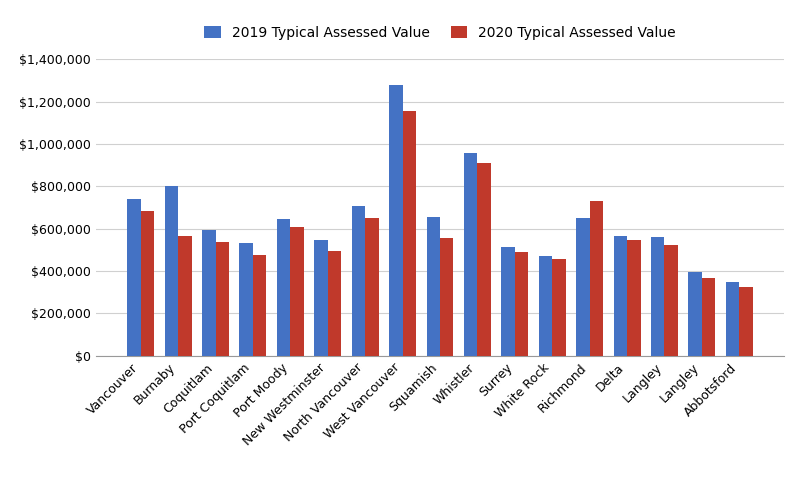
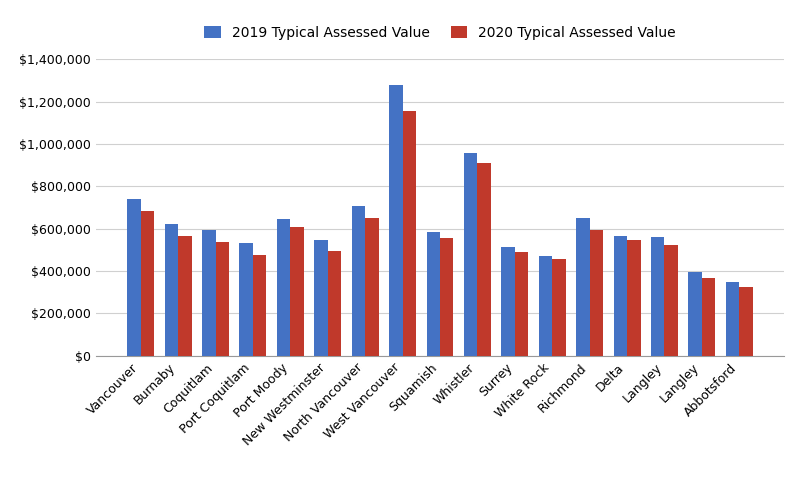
2019 Typical Assessed Value/Burnaby: $800,000 -> $620,000
2019 Typical Assessed Value/Squamish: $655,000 -> $585,000
2020 Typical Assessed Value/Richmond: $730,000 -> $595,000
